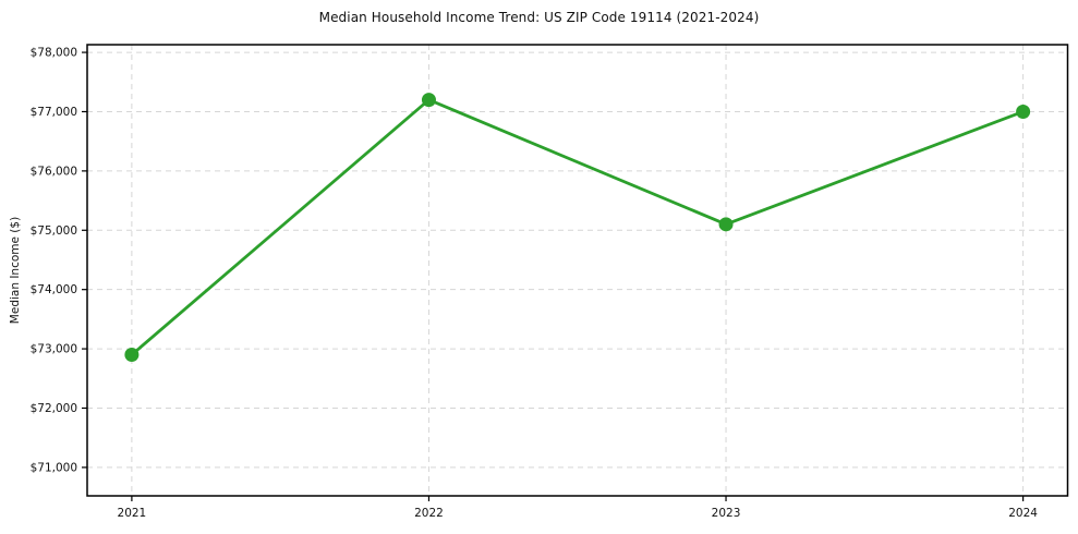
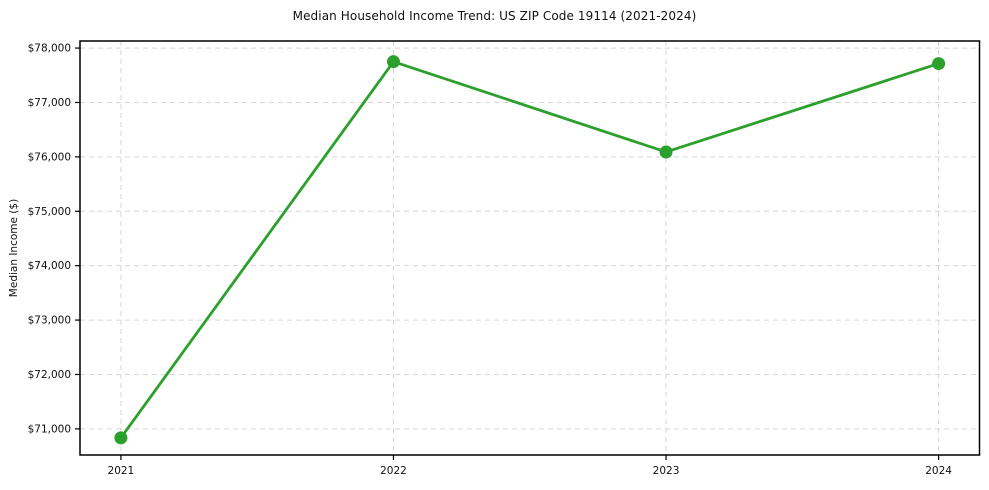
2021: $72900 -> $70800
2022: $77200 -> $77800
2023: $75100 -> $76100
2024: $77000 -> $77700
